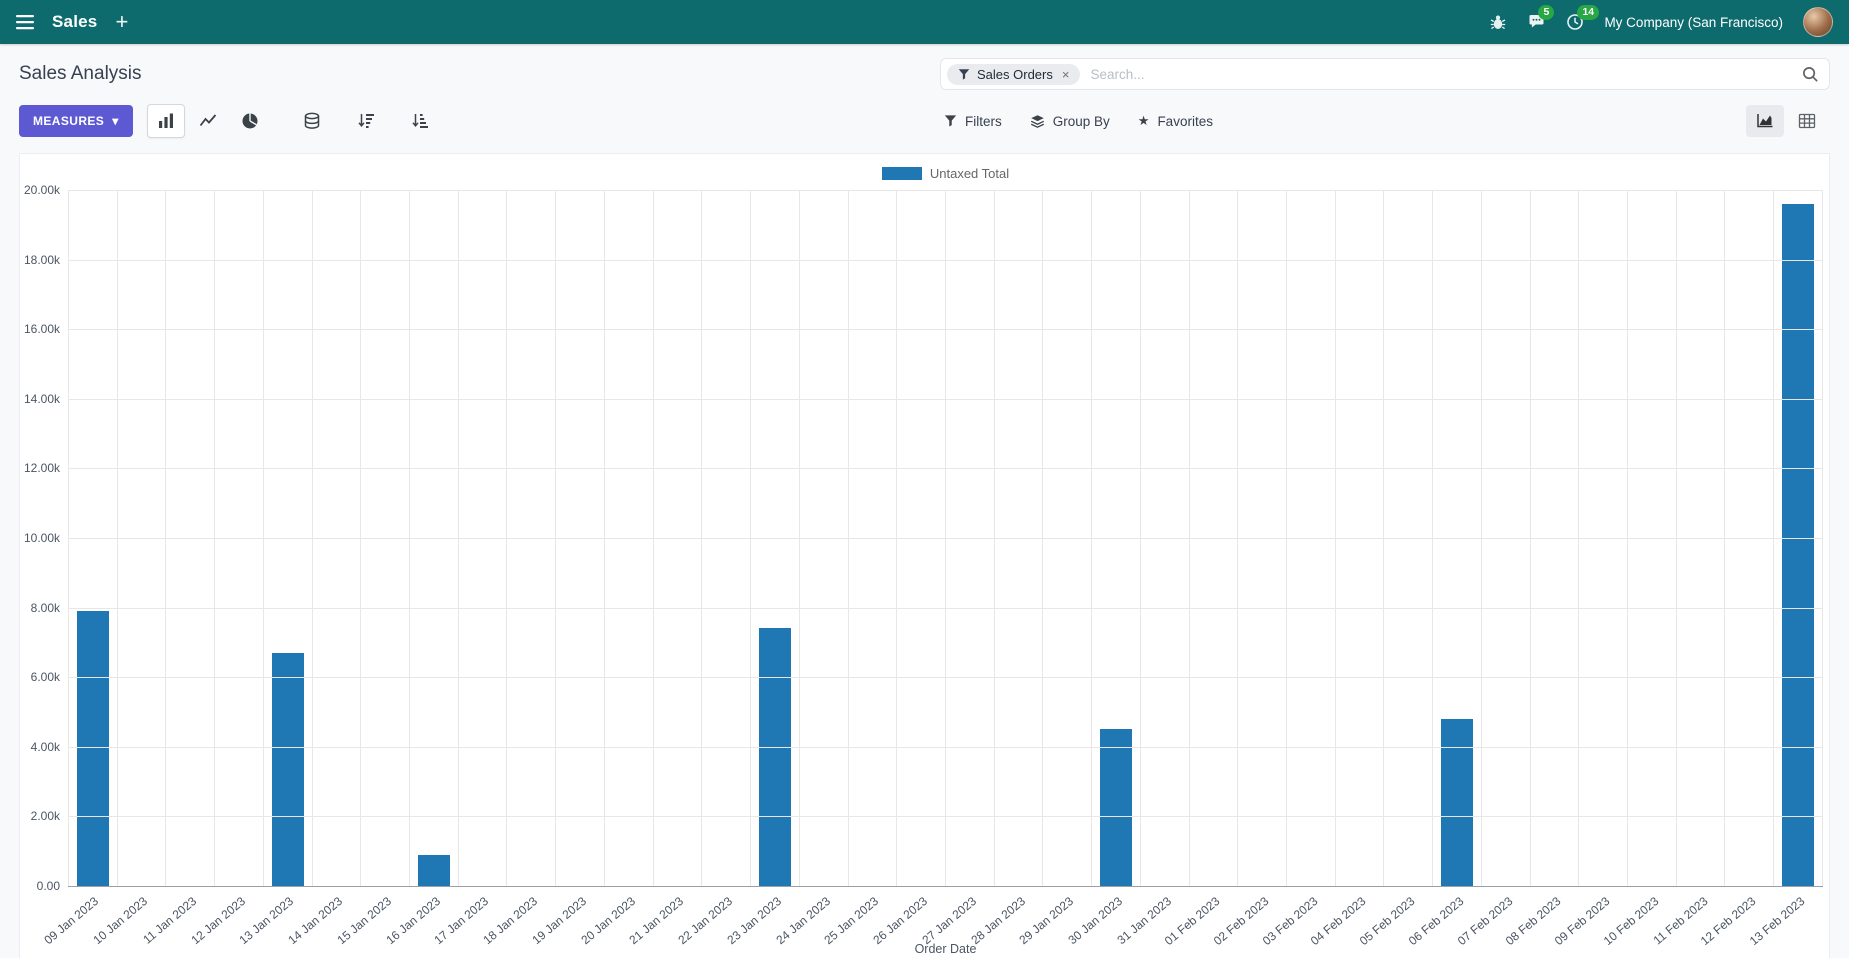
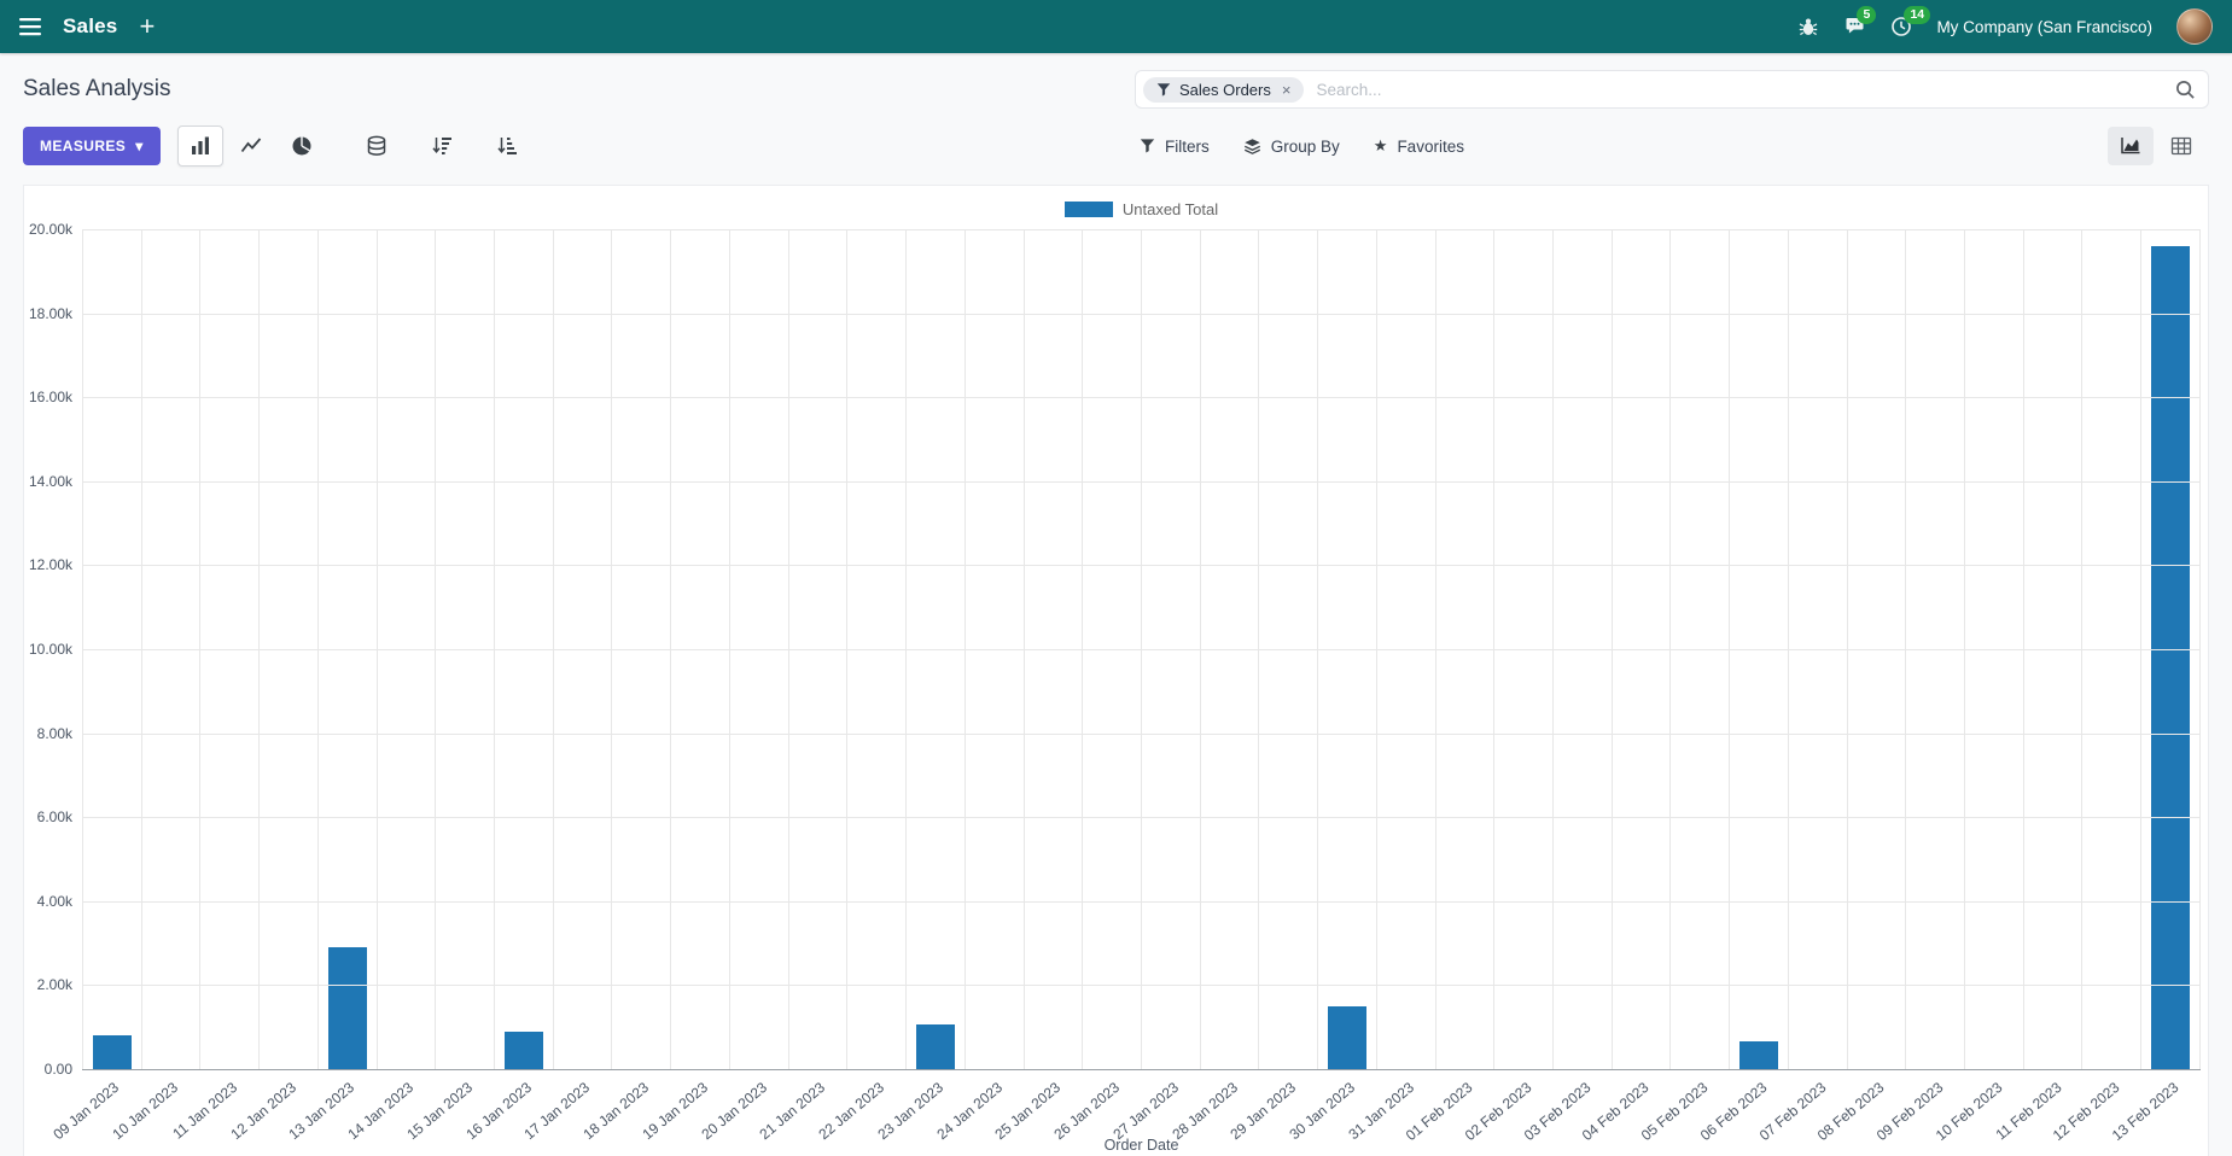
09 Jan 2023: 7.9k -> 0.8k
13 Jan 2023: 6.7k -> 2.9k
23 Jan 2023: 7.4k -> 1.0k
30 Jan 2023: 4.5k -> 1.5k
06 Feb 2023: 4.8k -> 0.6k
